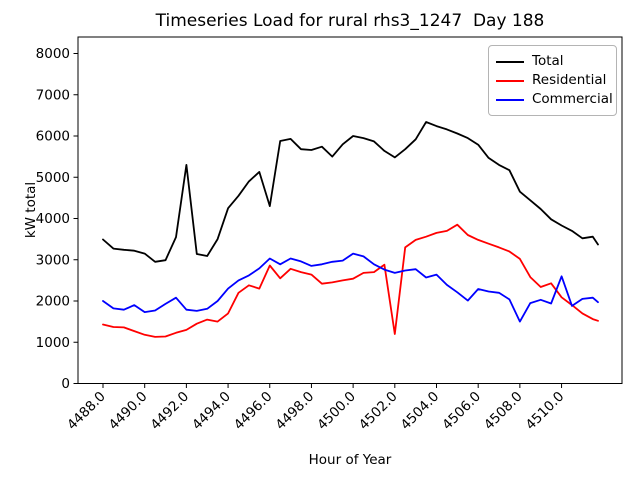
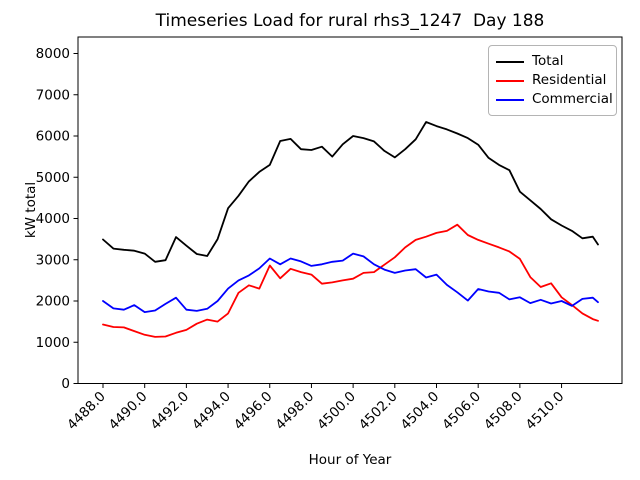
Total/4492.0: 5300 -> 3300
Total/4496.0: 4300 -> 5300
Residential/4502.0: 1200 -> 3100
Commercial/4508.0: 1500 -> 2100
Commercial/4510.0: 2600 -> 2000
